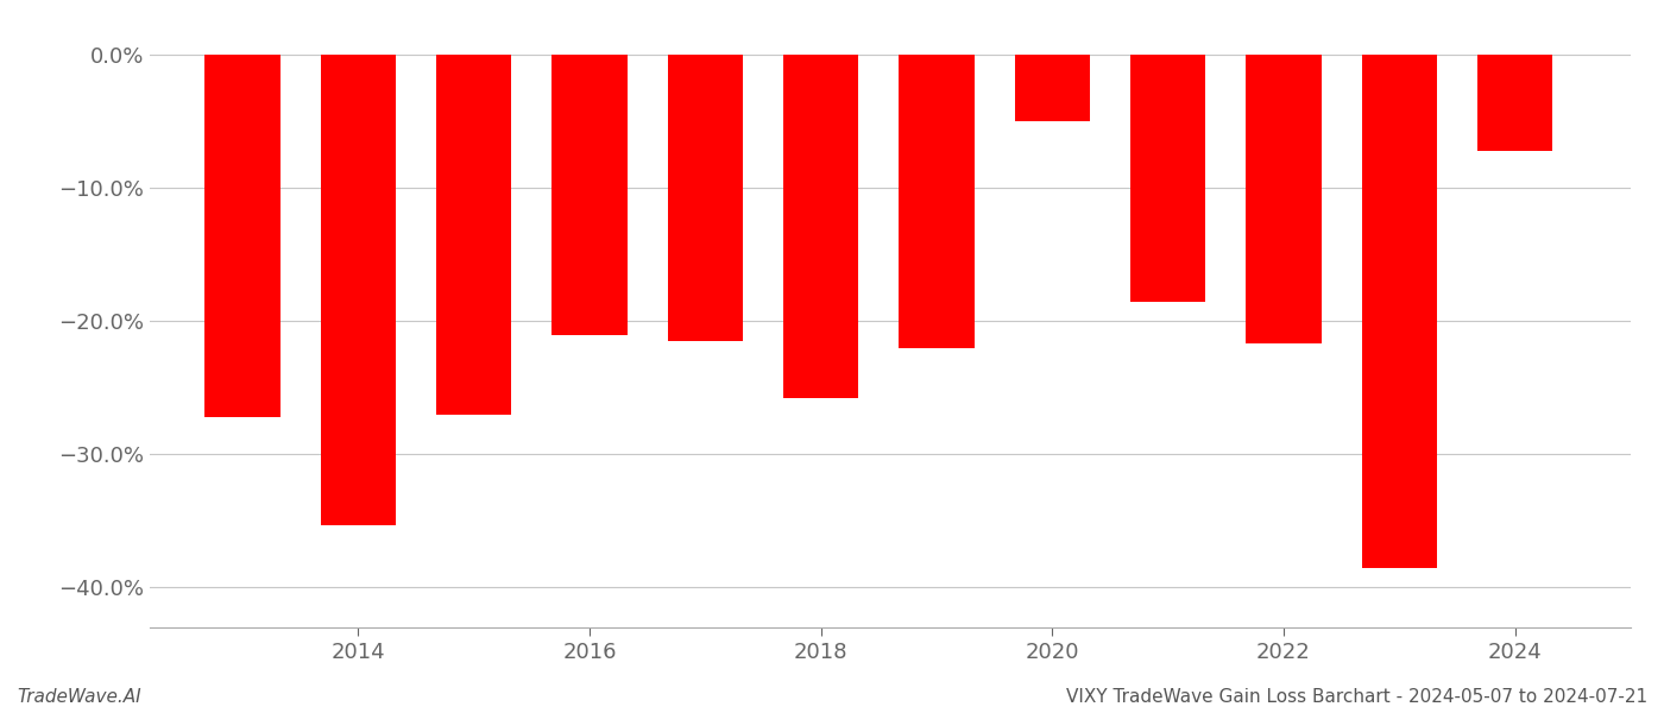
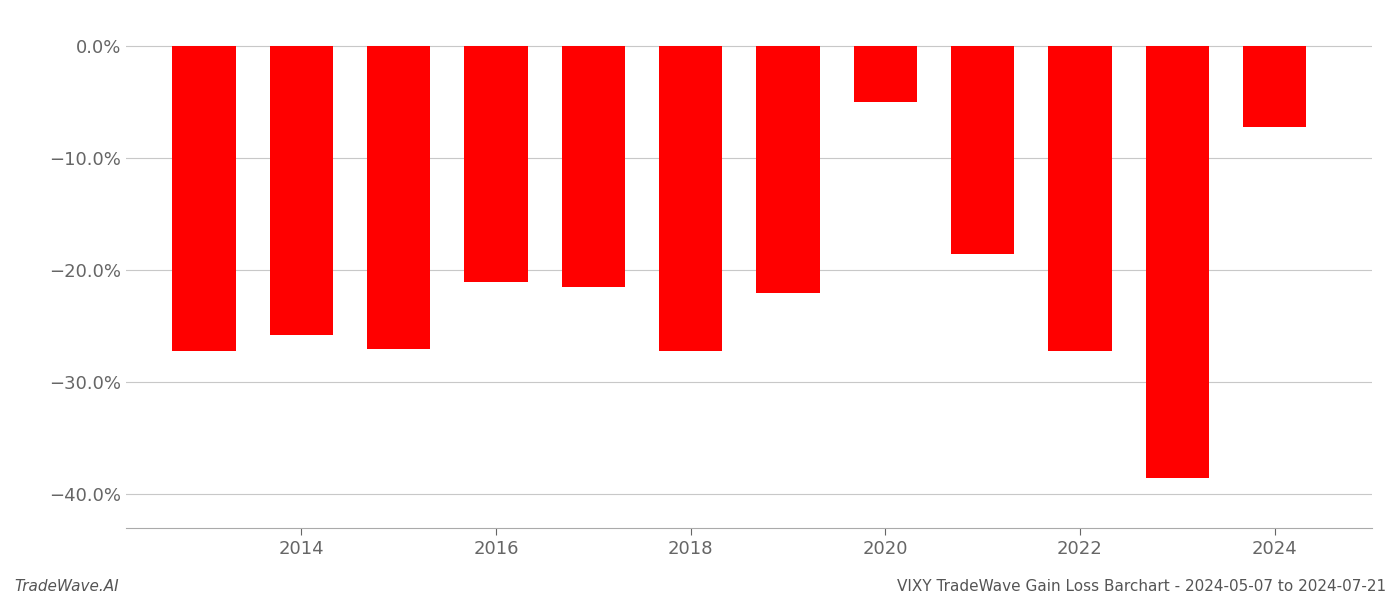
2014: -35.3% -> -25.8%
2018: -25.8% -> -27.2%
2022: -21.7% -> -27.2%
